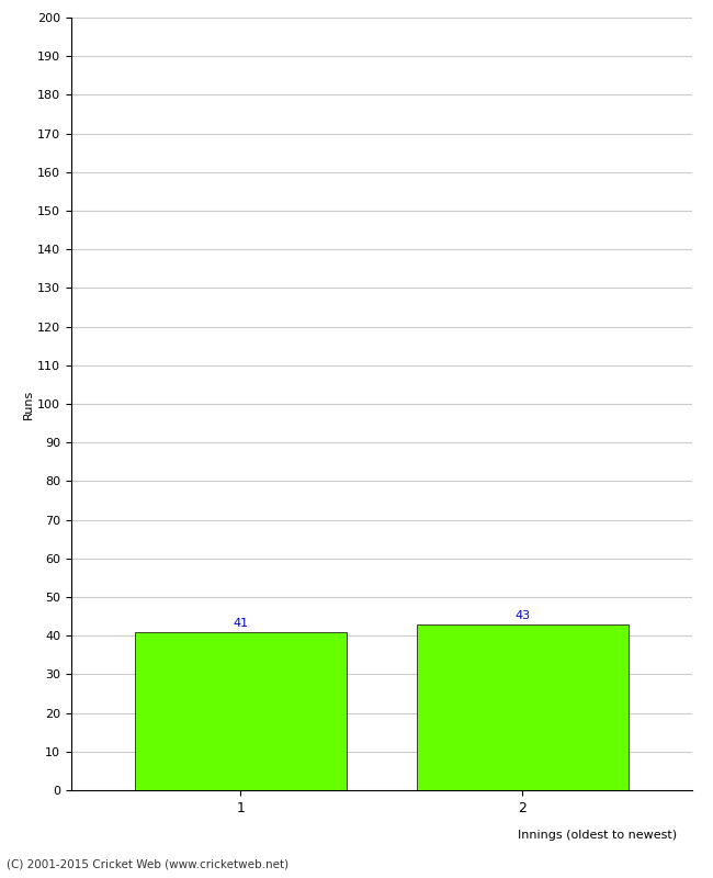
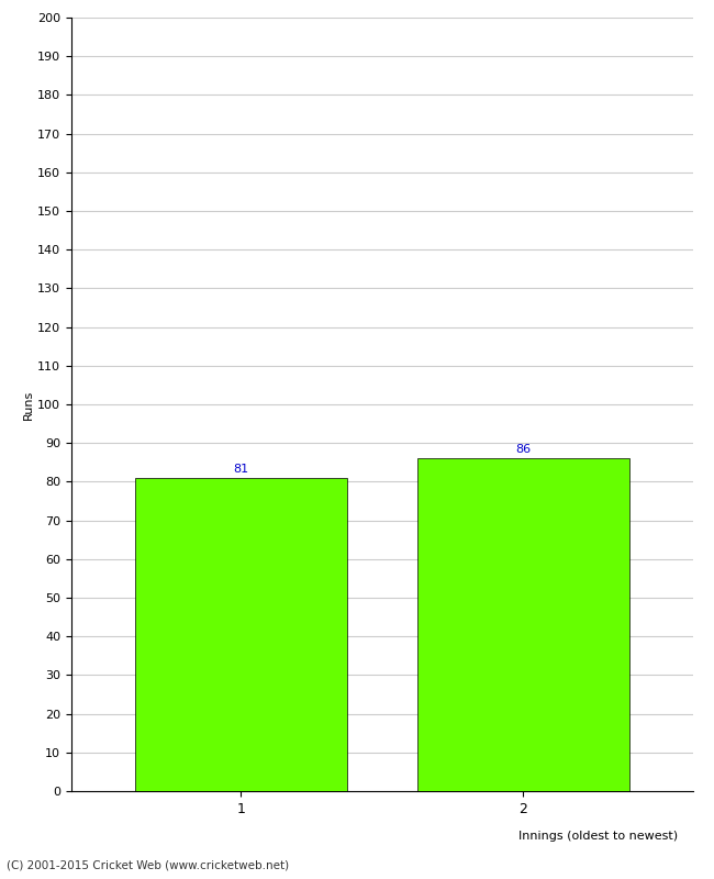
1: 41 -> 81
2: 43 -> 86
